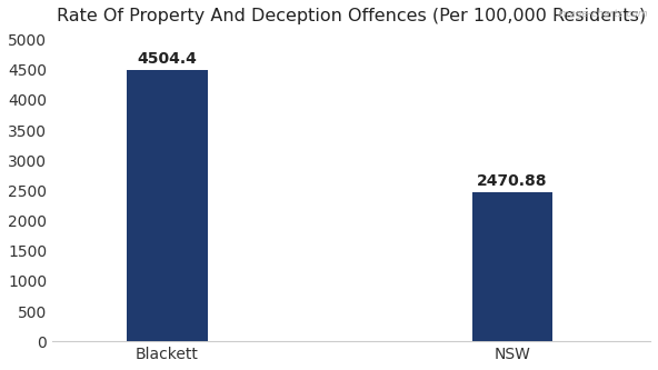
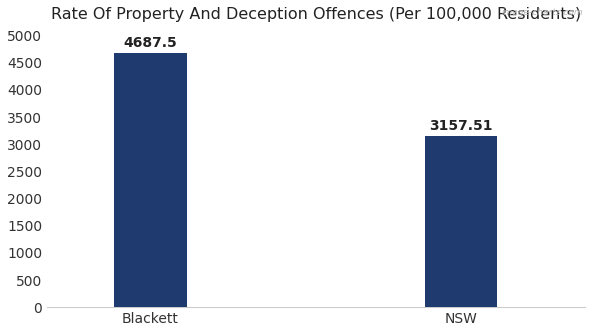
Blackett: 4504.4 -> 4687.5
NSW: 2470.88 -> 3157.51
